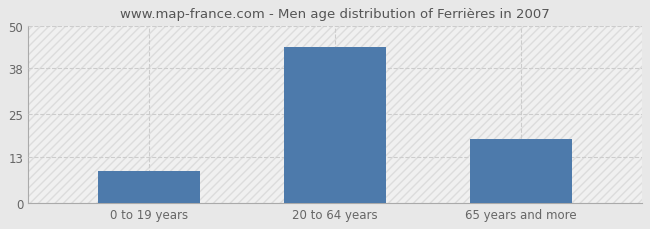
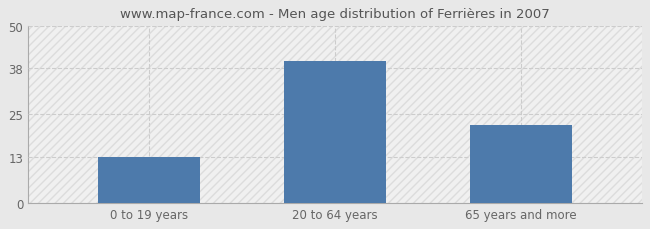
0 to 19 years: 9 -> 13
20 to 64 years: 44 -> 40
65 years and more: 18 -> 22
